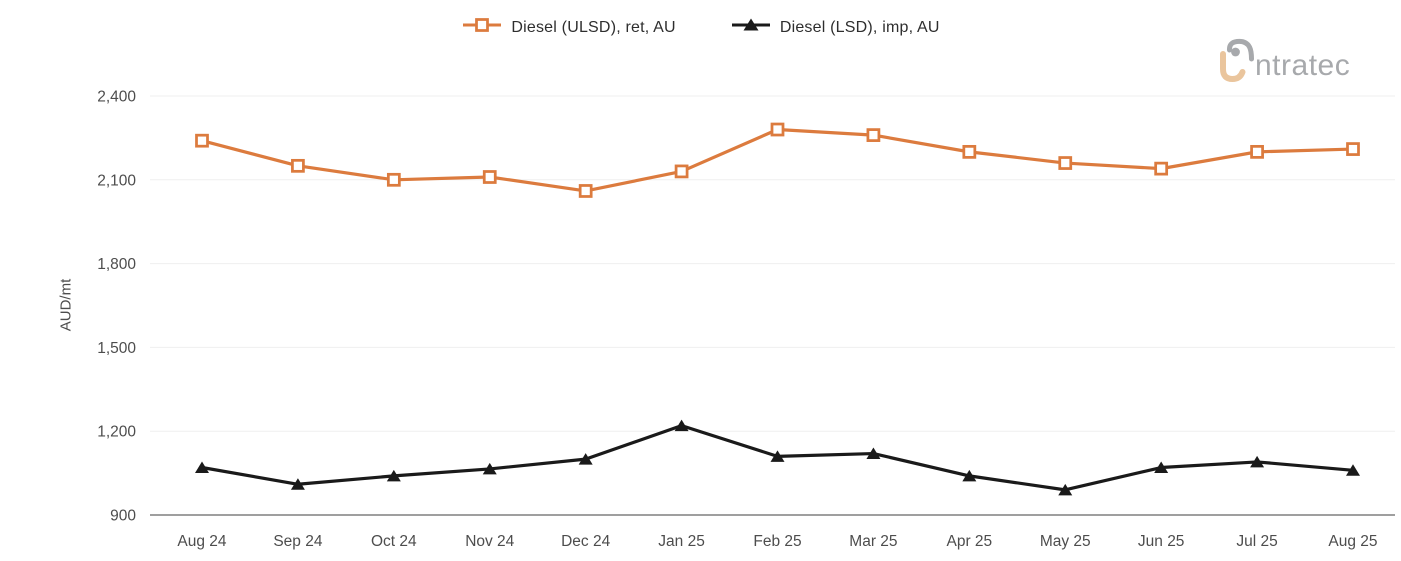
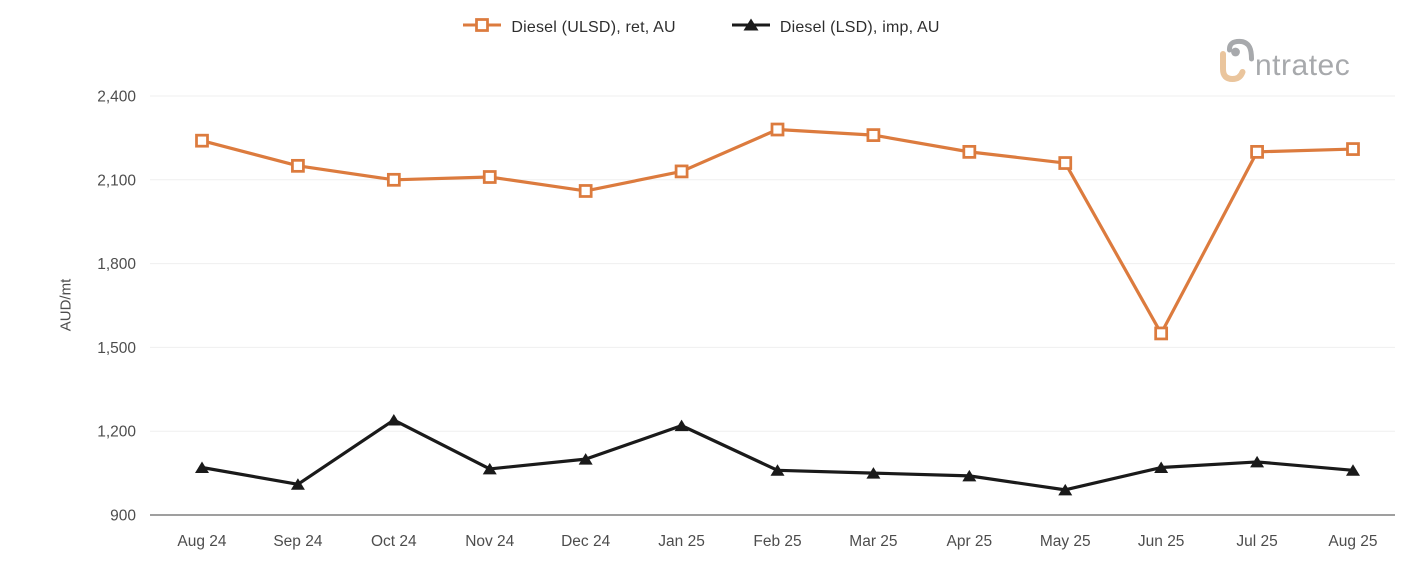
Diesel (LSD), imp, AU/Oct 24: 1040 -> 1240
Diesel (LSD), imp, AU/Feb 25: 1110 -> 1060
Diesel (LSD), imp, AU/Mar 25: 1120 -> 1050
Diesel (ULSD), ret, AU/Jun 25: 2140 -> 1550
